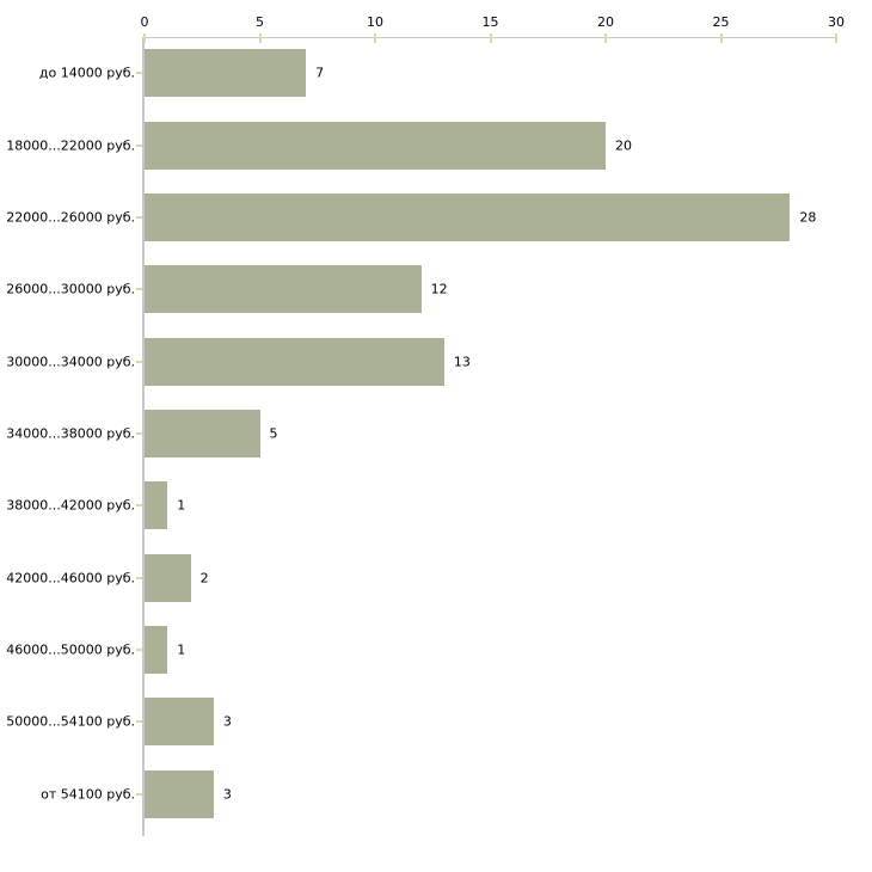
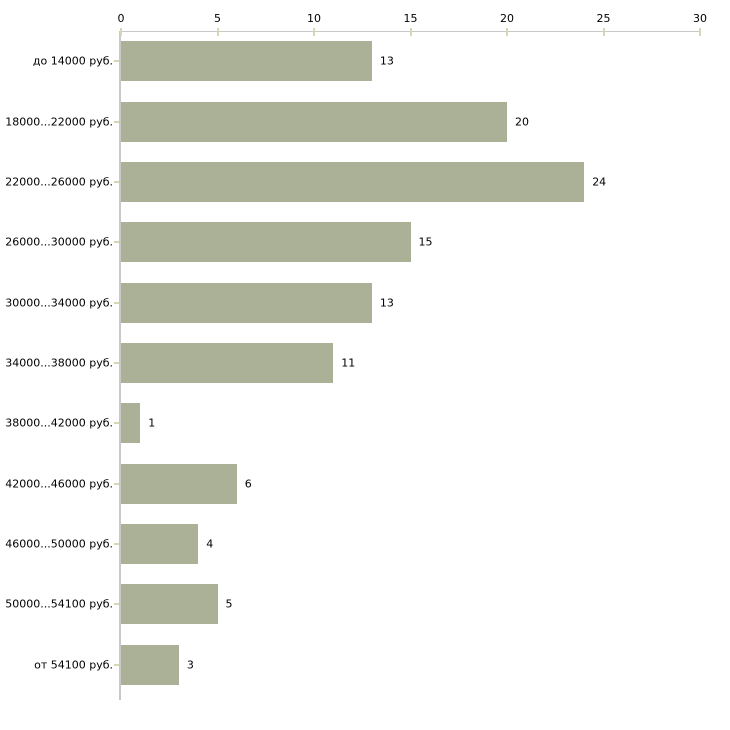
до 14000 руб.: 7 -> 13
22000...26000 руб.: 28 -> 24
26000...30000 руб.: 12 -> 15
34000...38000 руб.: 5 -> 11
42000...46000 руб.: 2 -> 6
46000...50000 руб.: 1 -> 4
50000...54100 руб.: 3 -> 5
